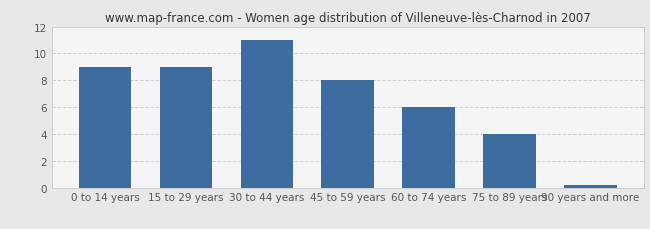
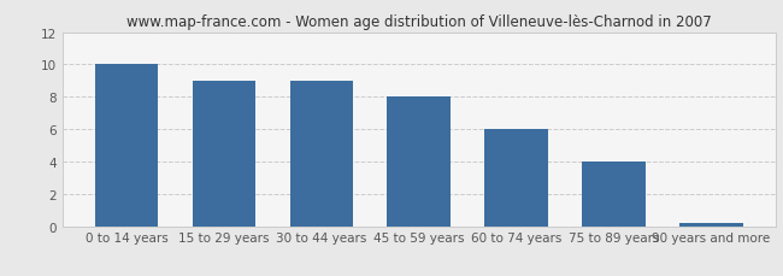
0 to 14 years: 9.0 -> 10.0
30 to 44 years: 11.0 -> 9.0
